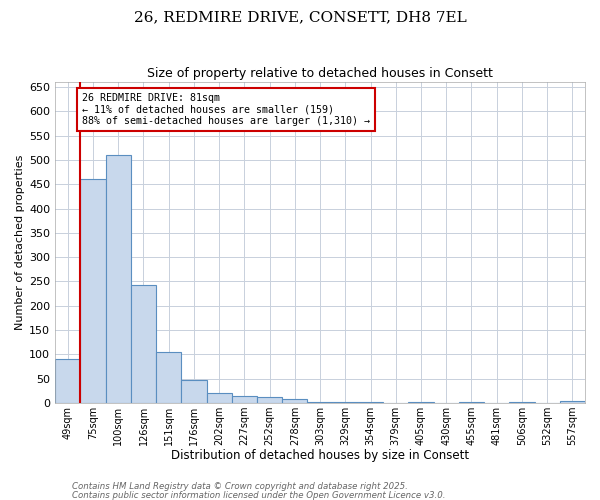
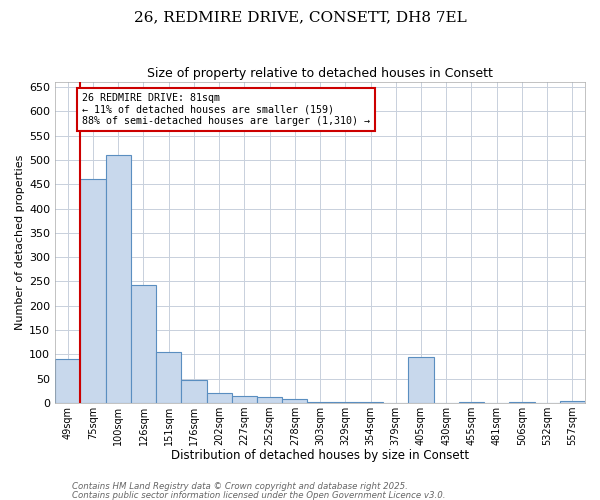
405sqm: 3 -> 95
